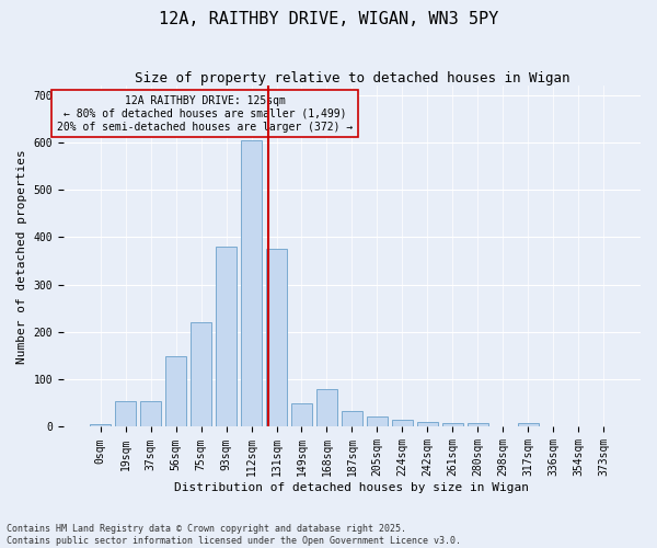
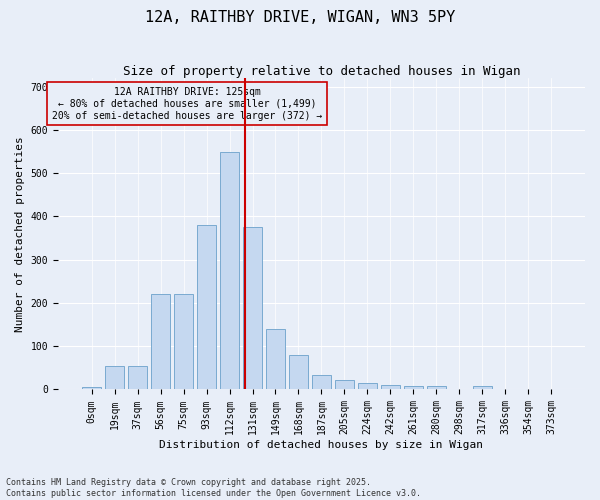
56sqm: 150 -> 220
112sqm: 605 -> 550
149sqm: 50 -> 140
